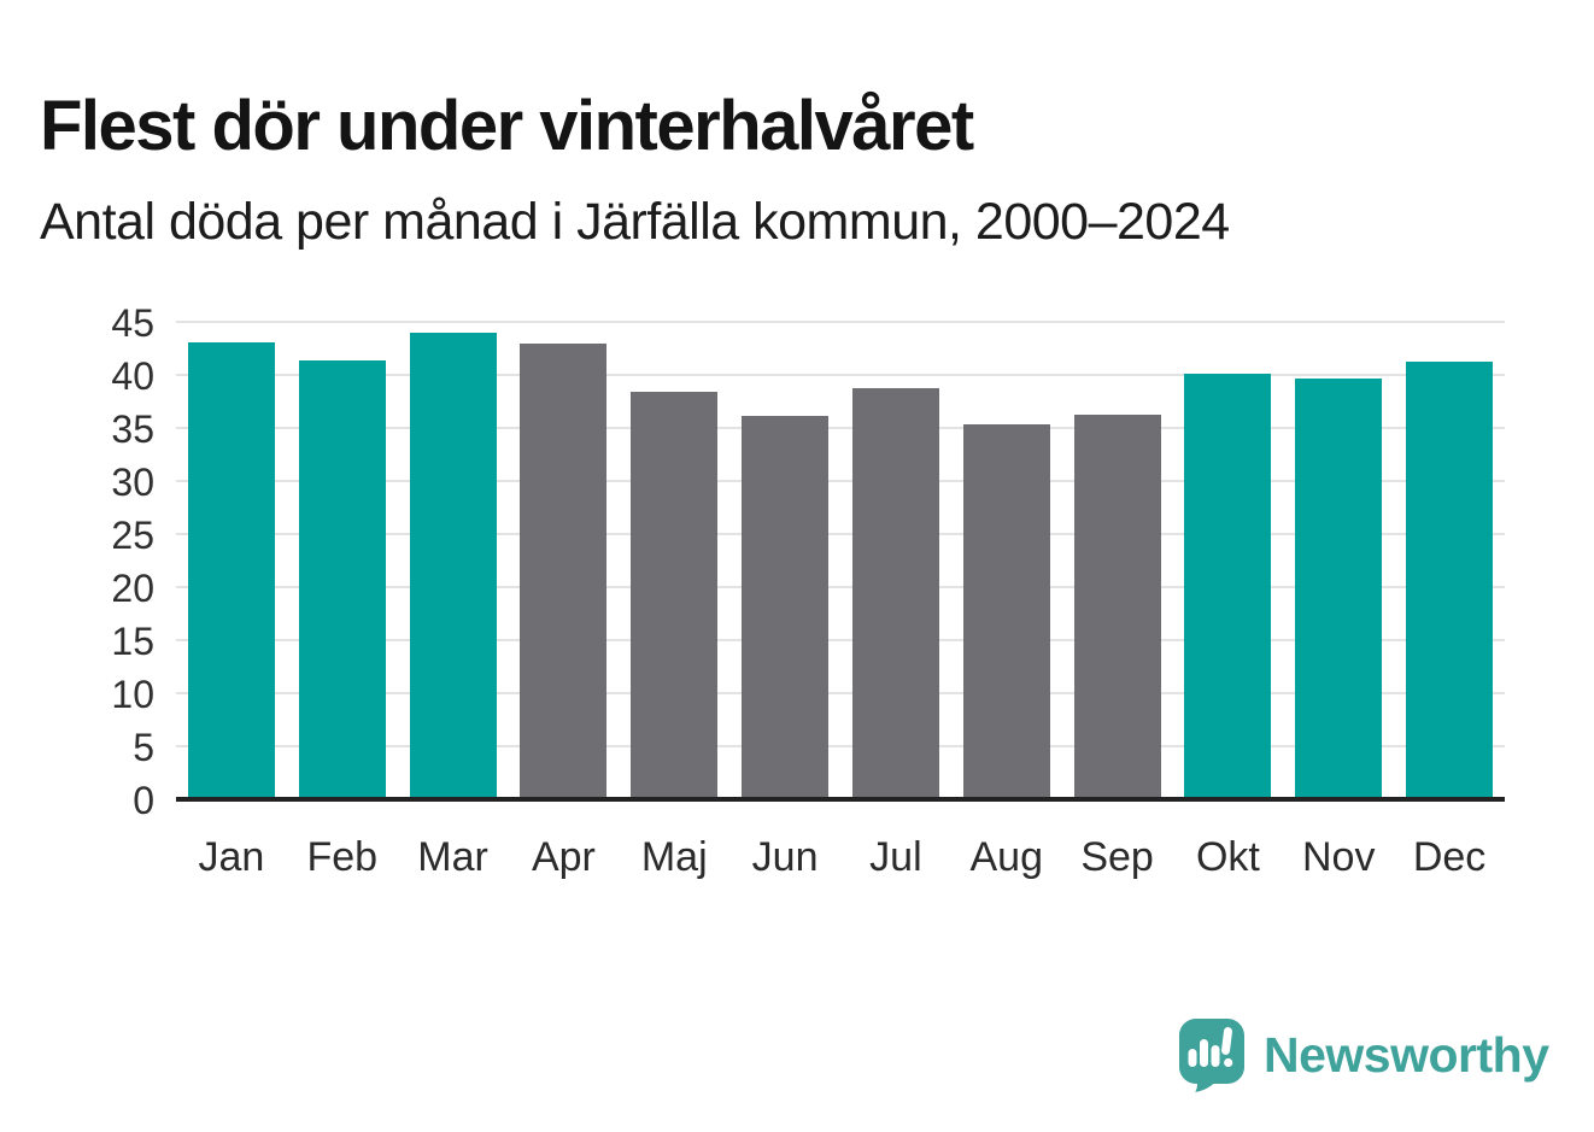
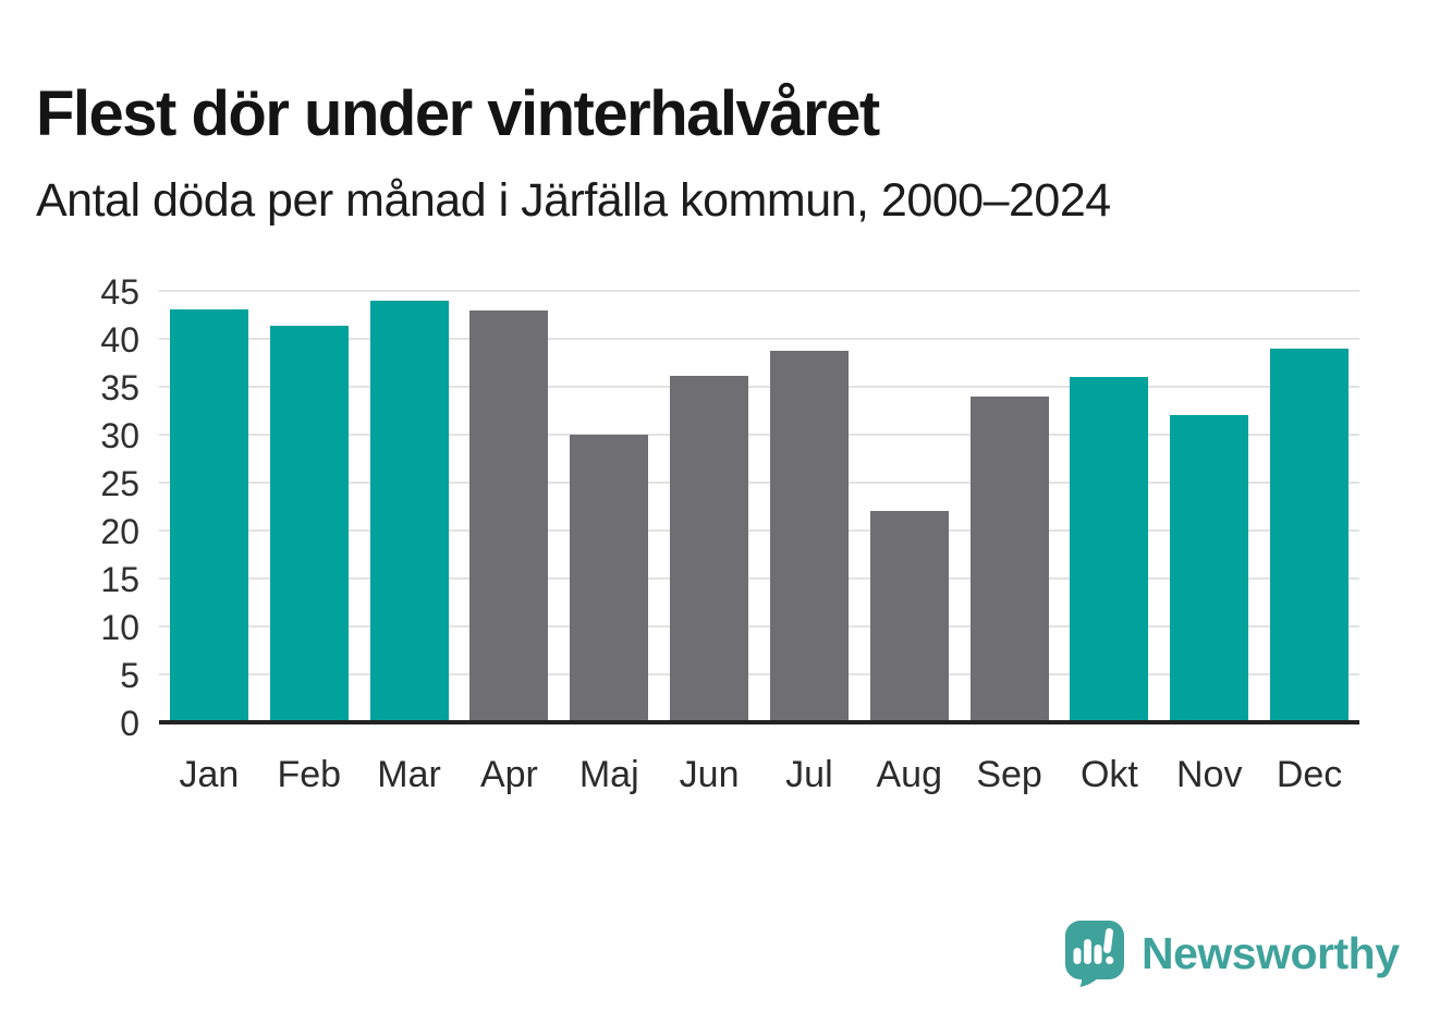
Maj: 38 -> 30
Aug: 35 -> 22
Sep: 36 -> 34
Okt: 40 -> 36
Nov: 40 -> 32
Dec: 41 -> 39
